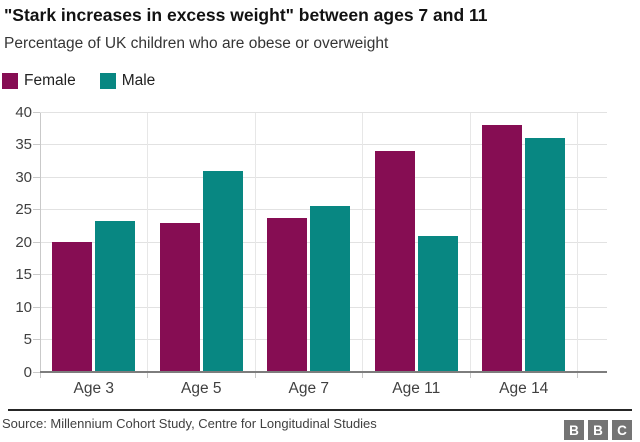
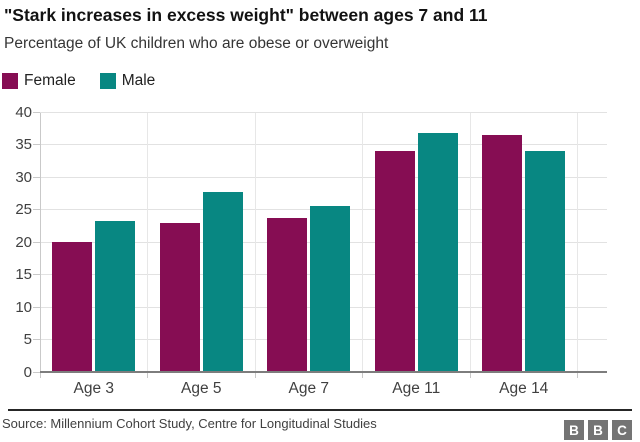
Male/Age 5: 31 -> 28
Male/Age 11: 21 -> 37
Female/Age 14: 38 -> 36
Male/Age 14: 36 -> 34
